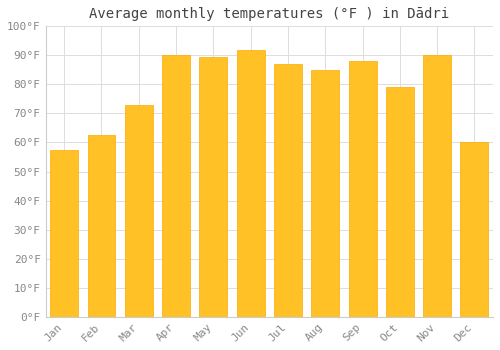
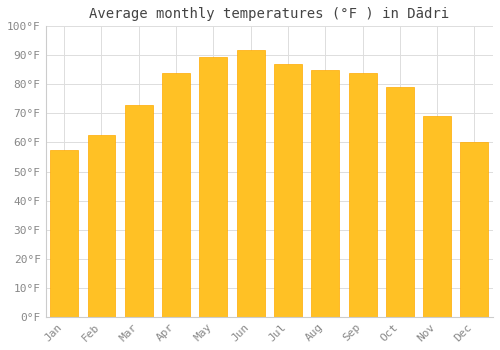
Apr: 90.0°F -> 84.0°F
Sep: 88.0°F -> 84.0°F
Nov: 90.0°F -> 69.0°F
